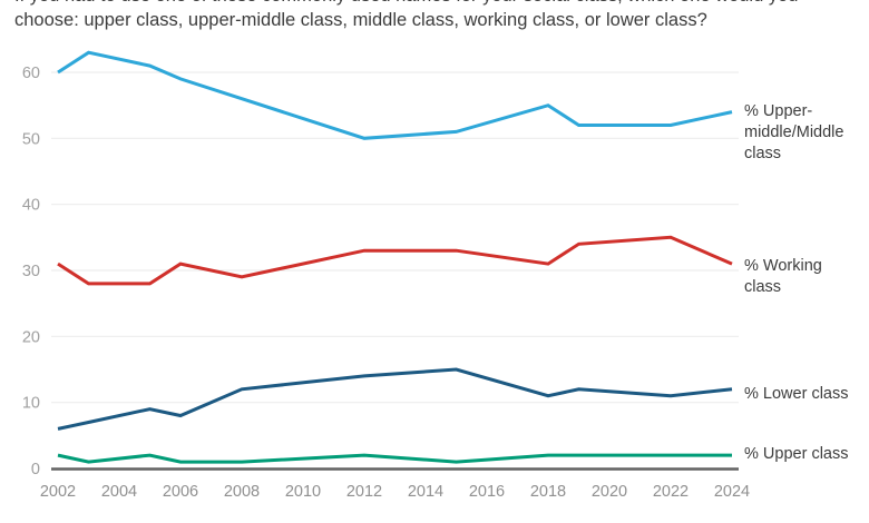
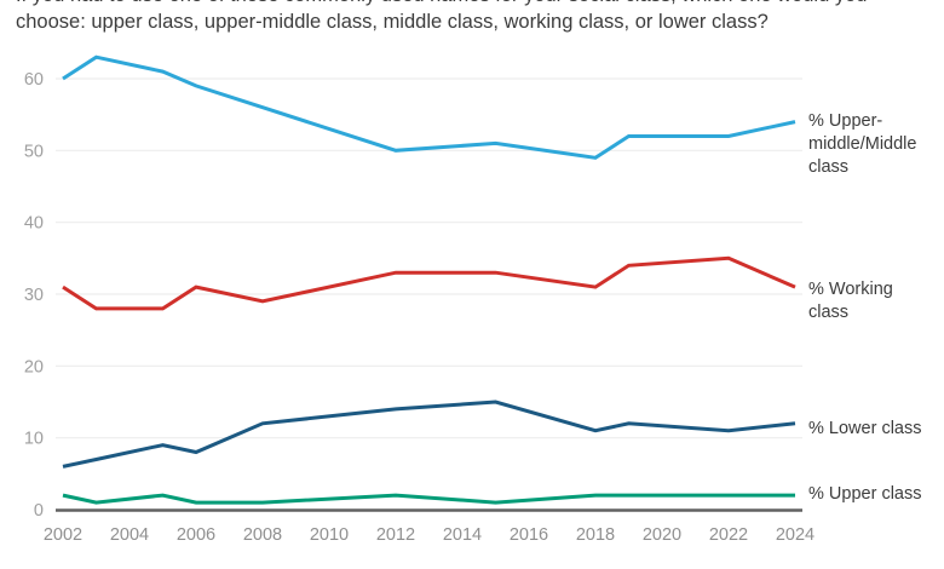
% Upper-middle/Middle class/2018: 55 -> 49
